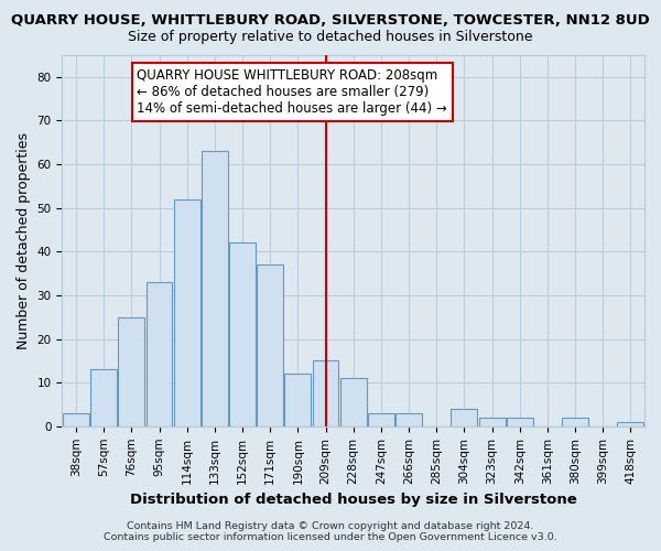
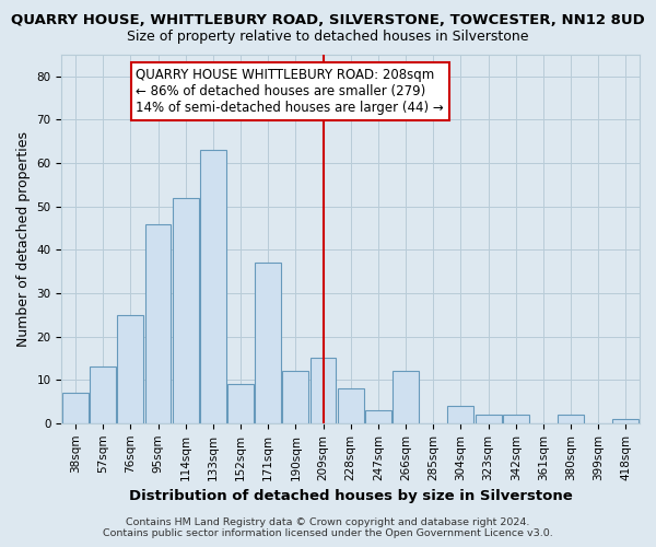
38sqm: 3 -> 7
95sqm: 33 -> 46
152sqm: 42 -> 9
228sqm: 11 -> 8
266sqm: 3 -> 12
